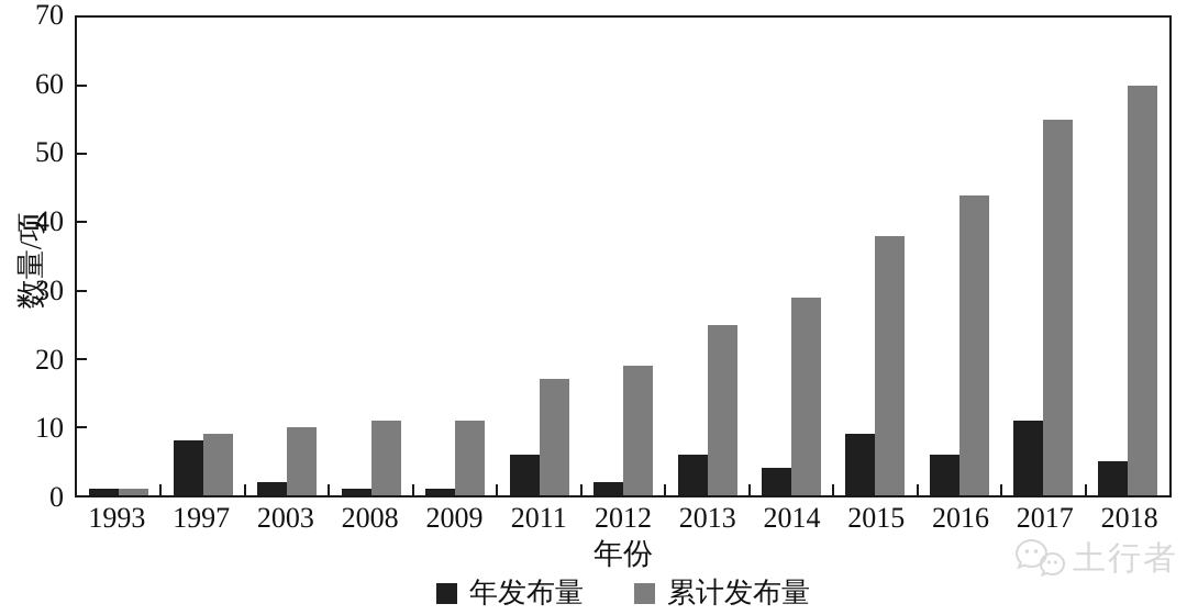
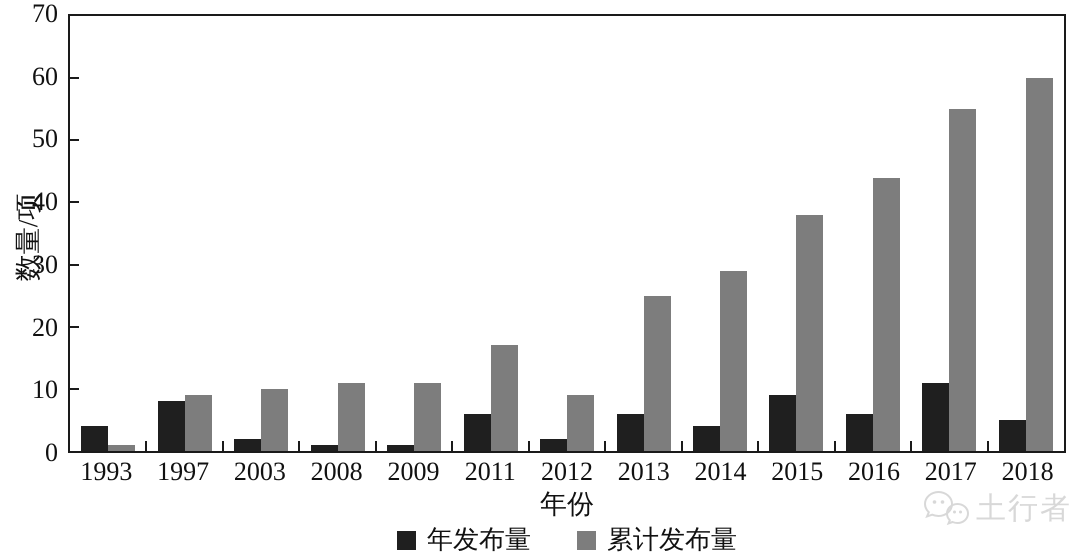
年发布量/1993: 1 -> 4
累计发布量/2012: 19 -> 9
